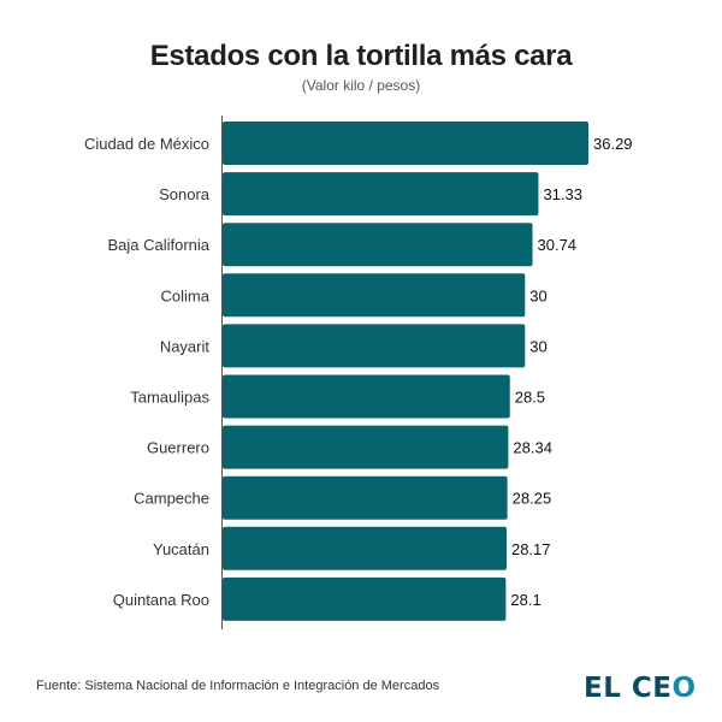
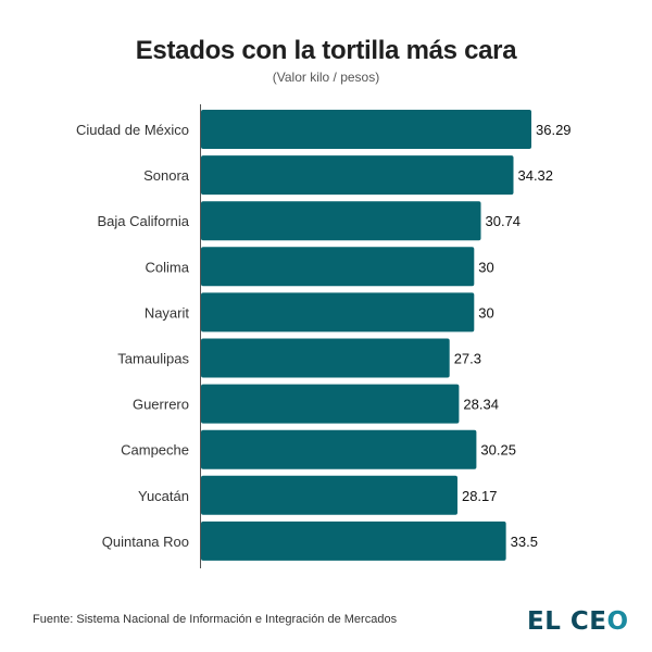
Sonora: 31.33 -> 34.32
Tamaulipas: 28.5 -> 27.3
Campeche: 28.25 -> 30.25
Quintana Roo: 28.1 -> 33.5
